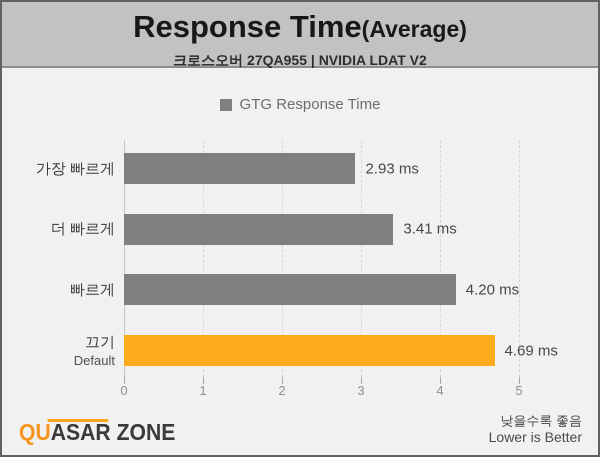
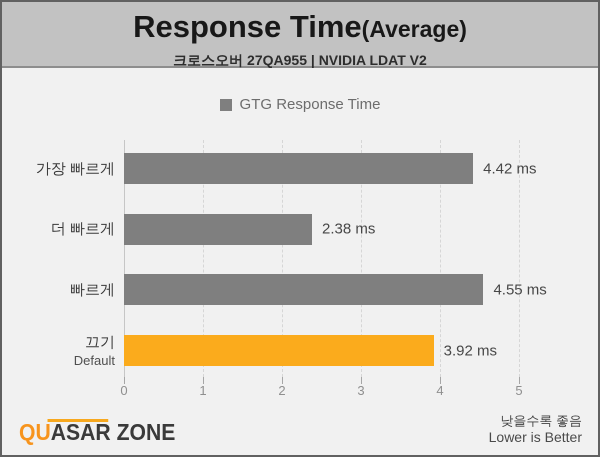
가장 빠르게: 2.93 -> 4.42
더 빠르게: 3.41 -> 2.38
빠르게: 4.20 -> 4.55
끄기: 4.69 -> 3.92
